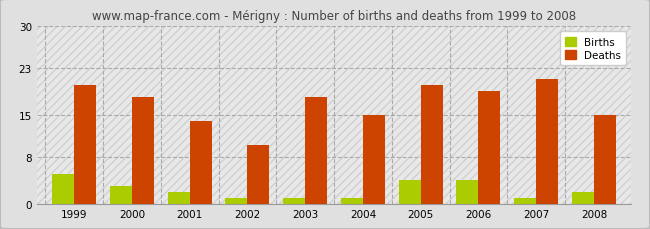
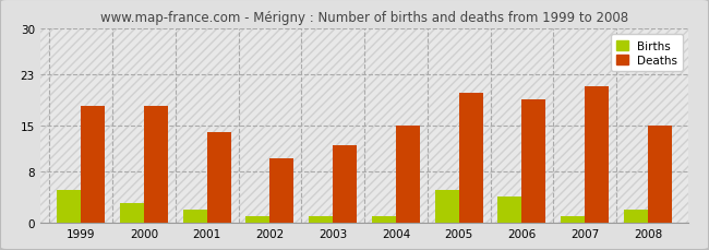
Deaths/1999: 20 -> 18
Deaths/2003: 18 -> 12
Births/2005: 4 -> 5
